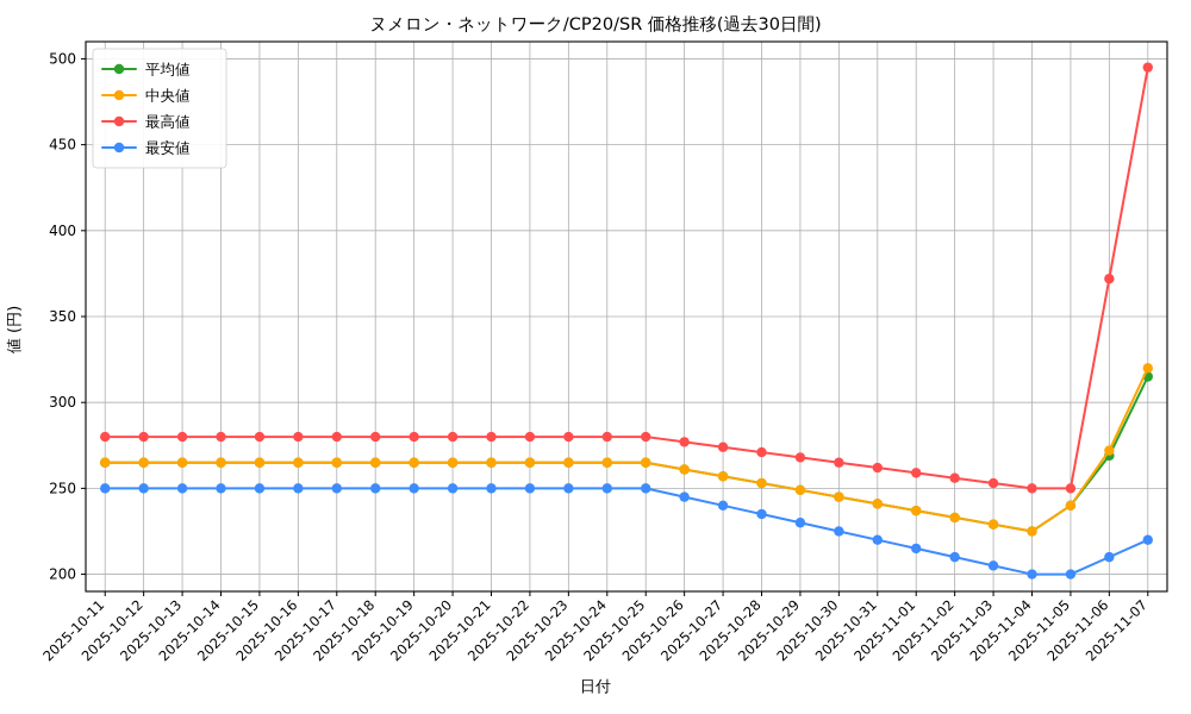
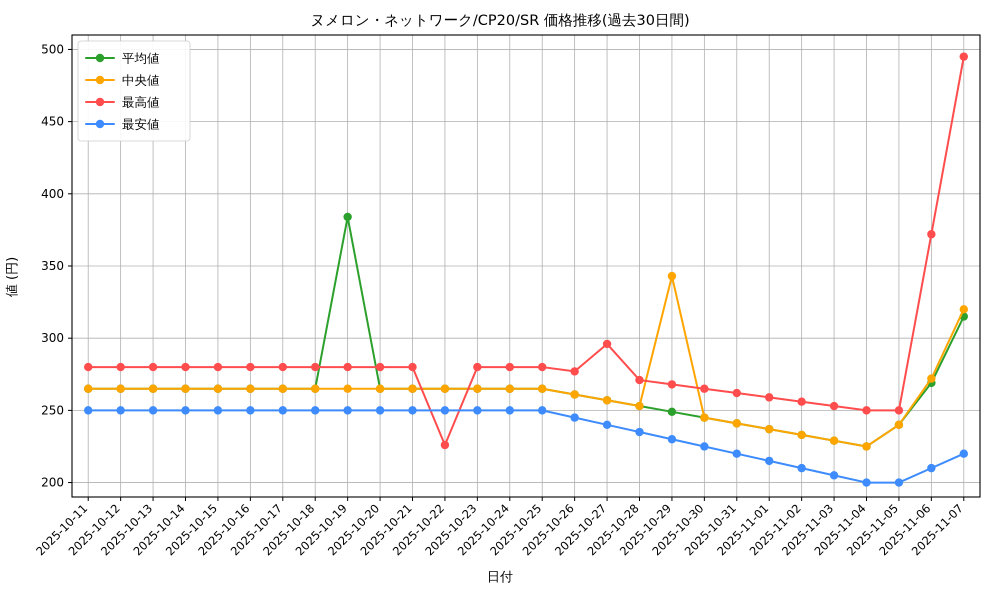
平均値/2025-10-19: 265 -> 384
最高値/2025-10-22: 280 -> 226
最高値/2025-10-27: 274 -> 296
中央値/2025-10-29: 249 -> 343
